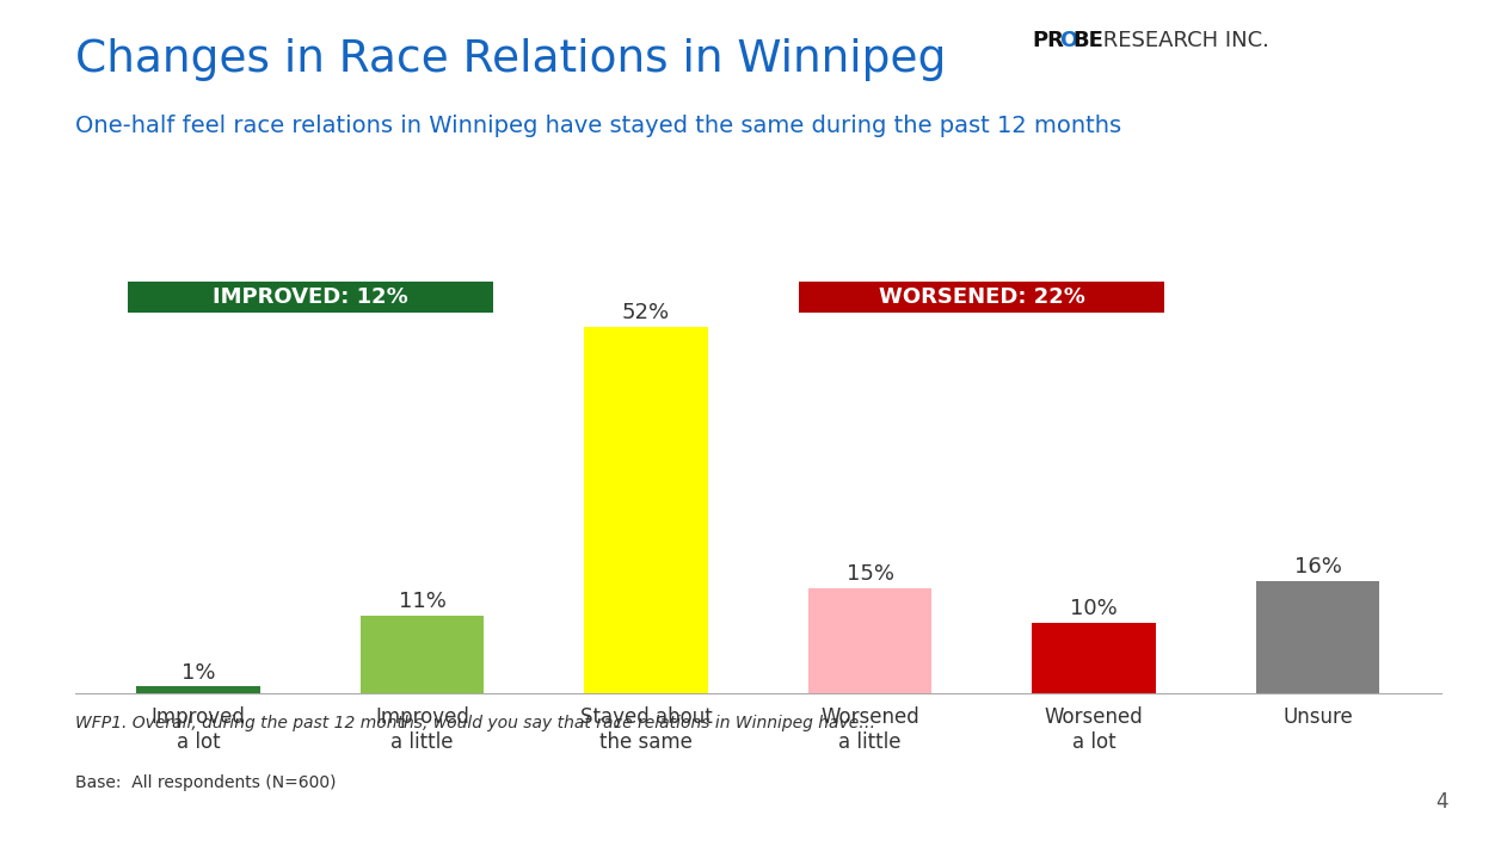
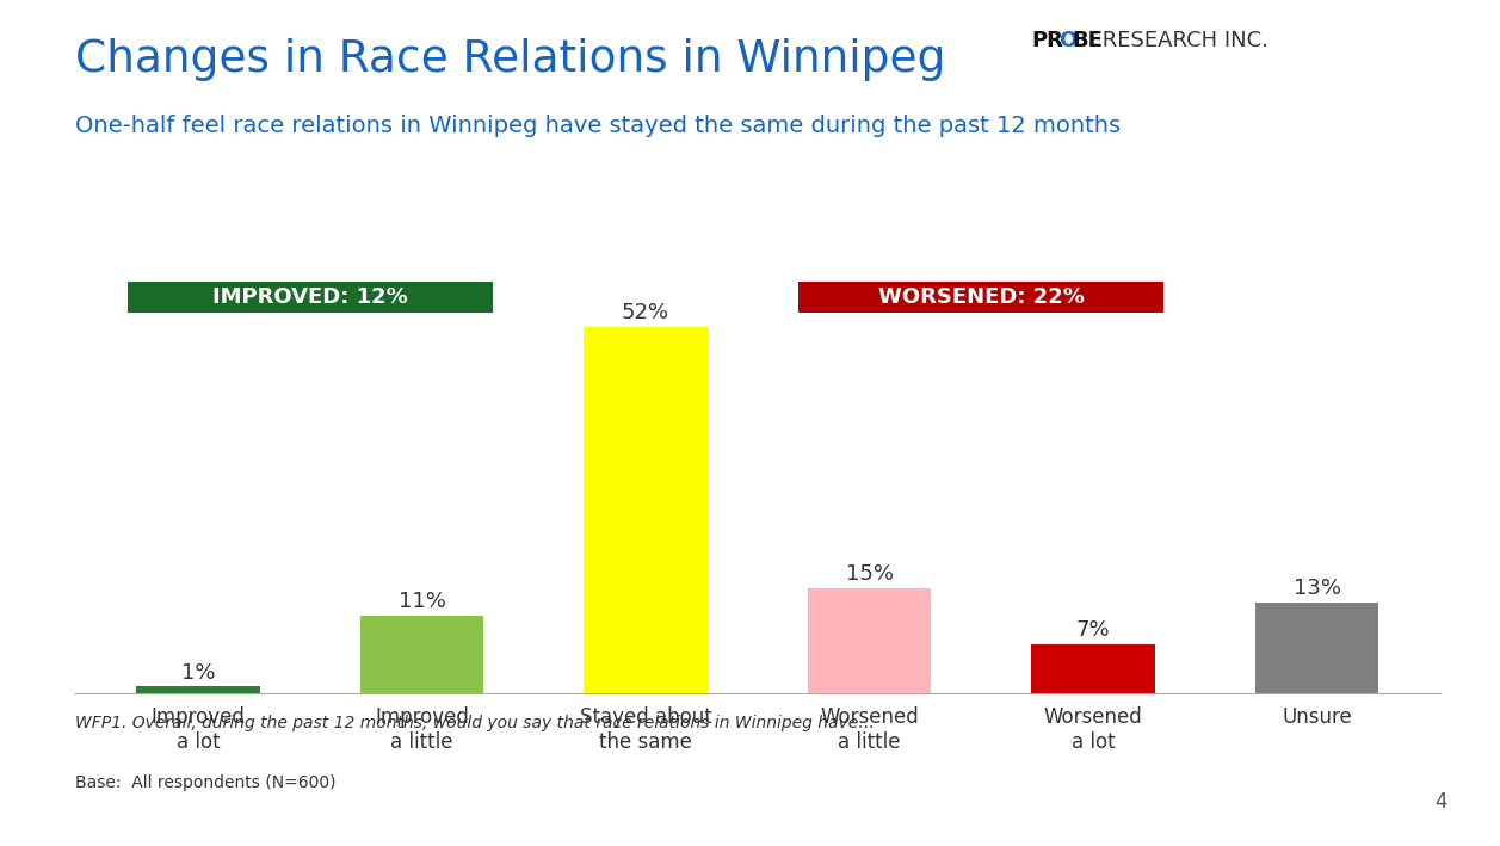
Worsened a lot: 10% -> 7%
Unsure: 16% -> 13%
